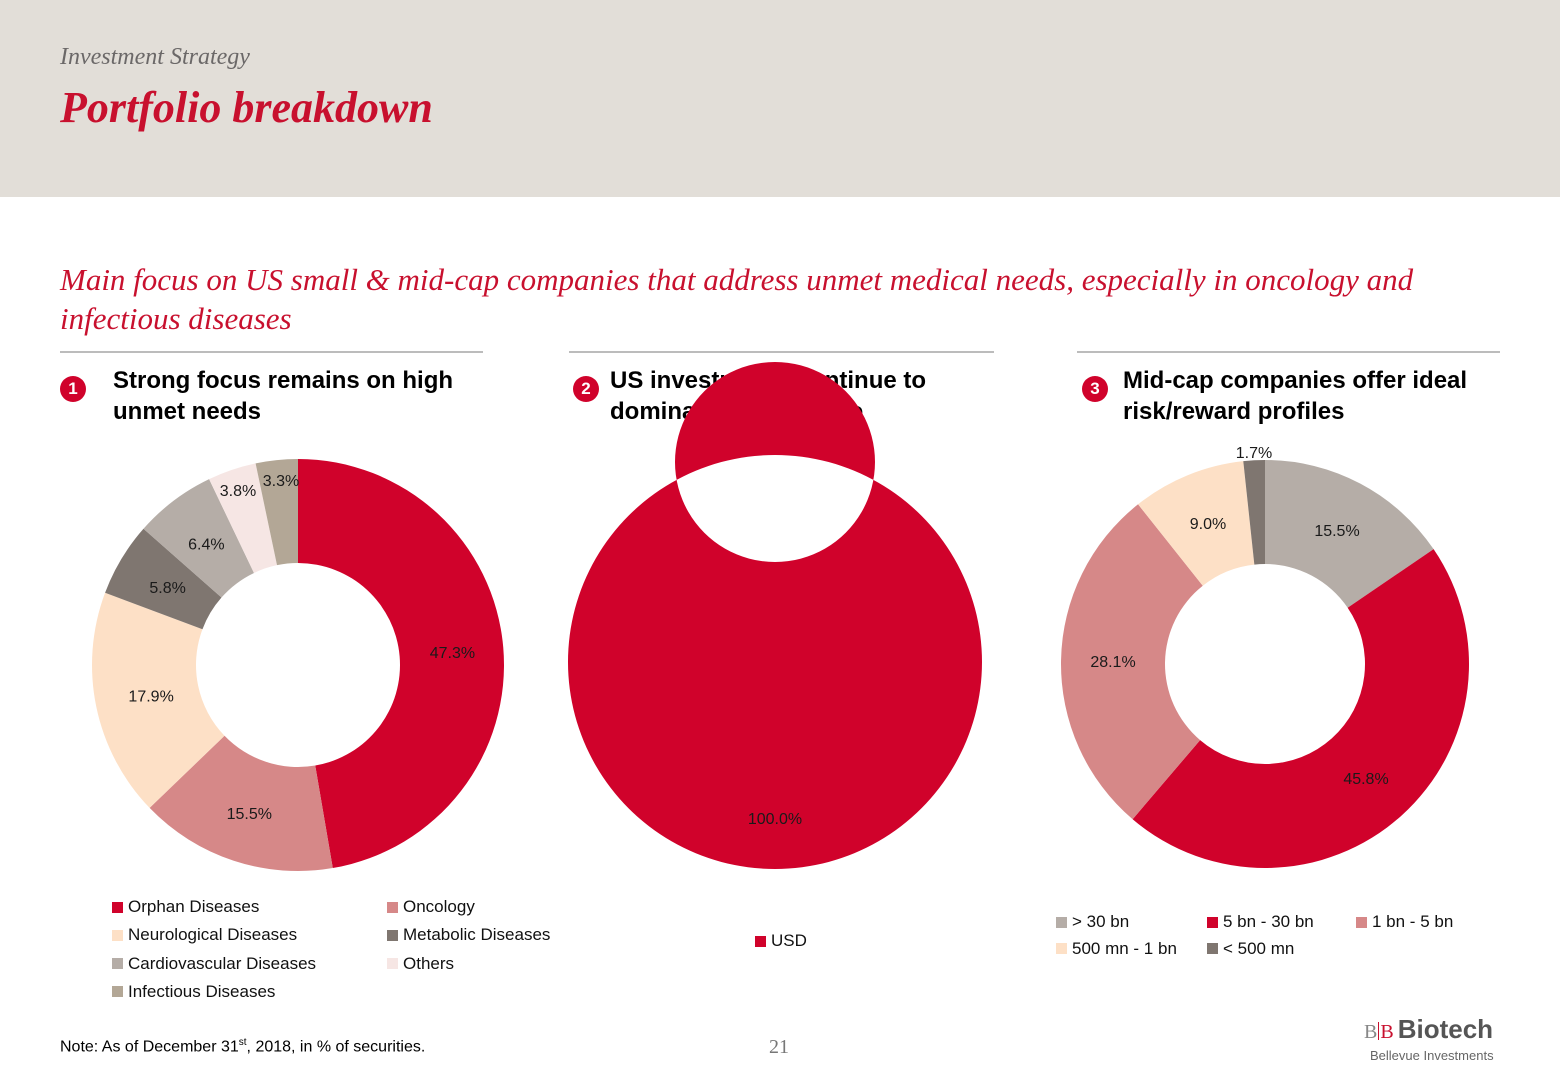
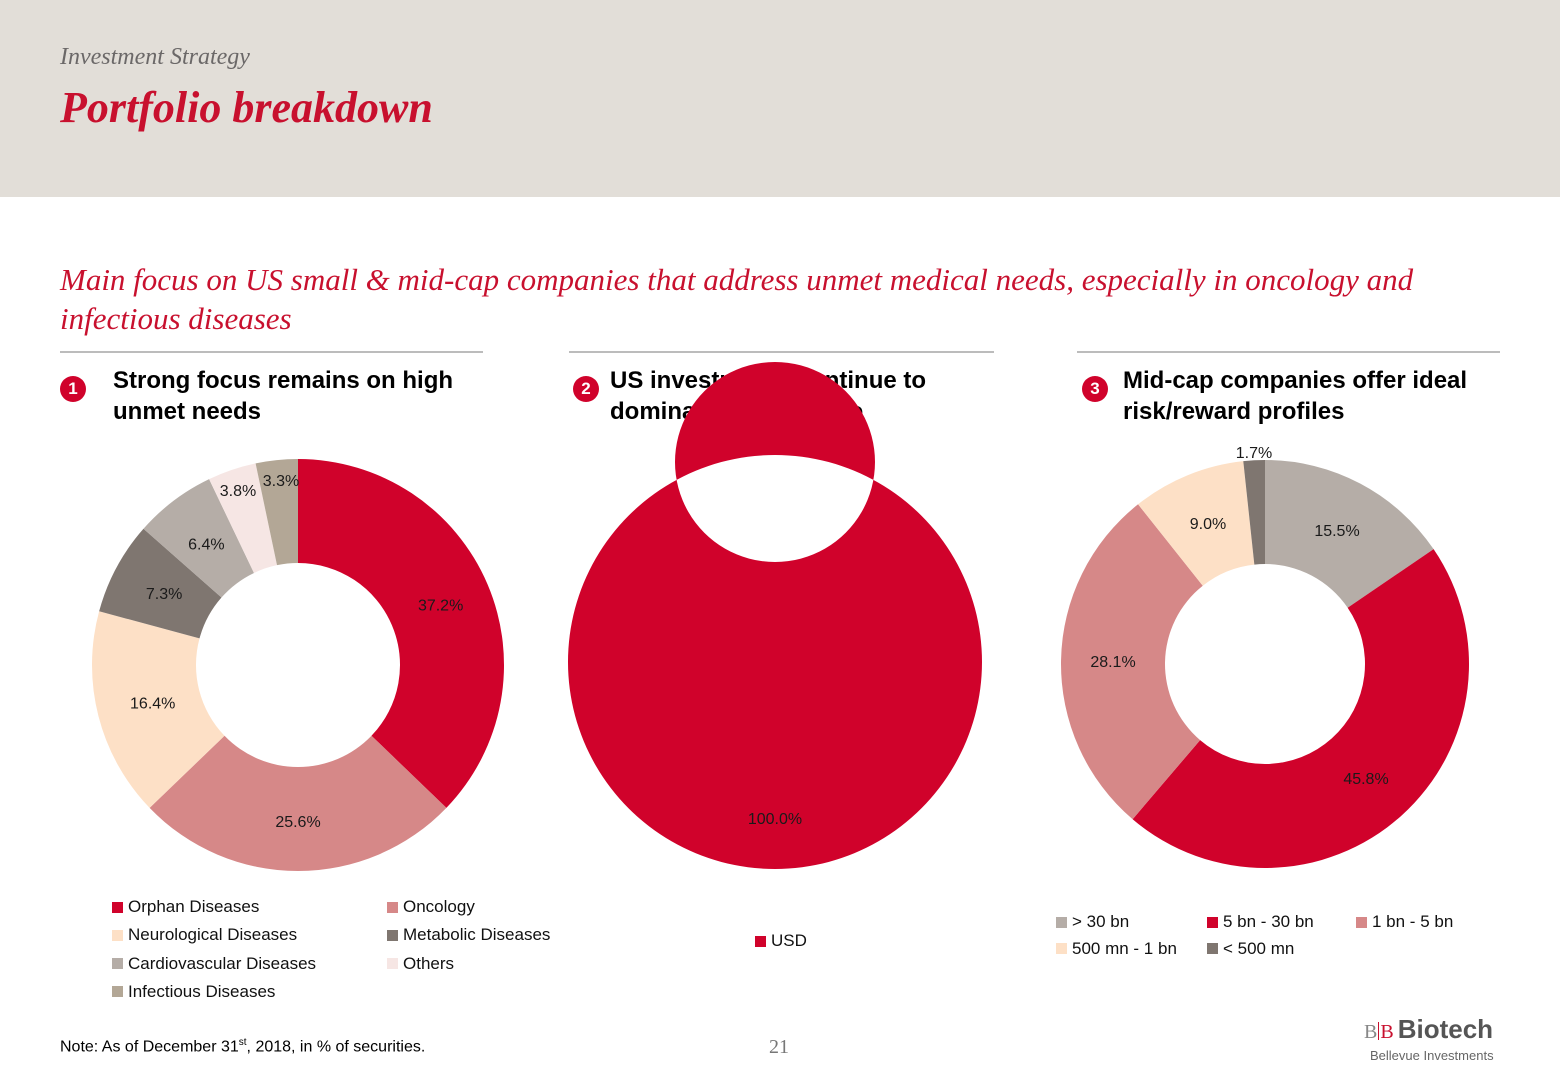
Strong focus remains on high unmet needs/Orphan Diseases: 47.3% -> 37.2%
Strong focus remains on high unmet needs/Oncology: 15.5% -> 25.6%
Strong focus remains on high unmet needs/Neurological Diseases: 17.9% -> 16.4%
Strong focus remains on high unmet needs/Metabolic Diseases: 5.8% -> 7.3%
